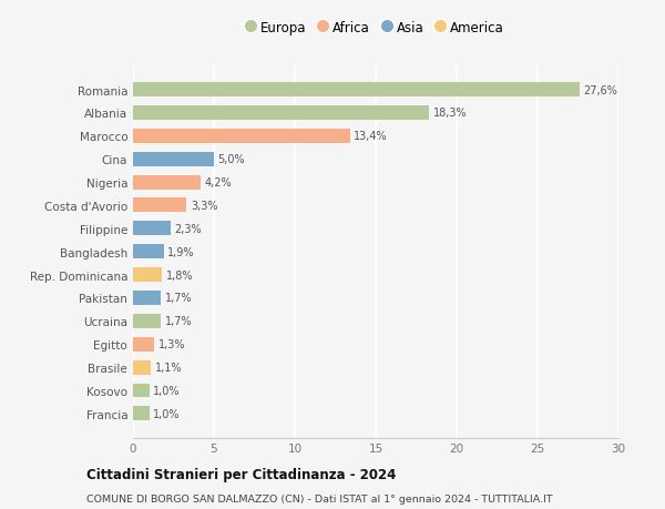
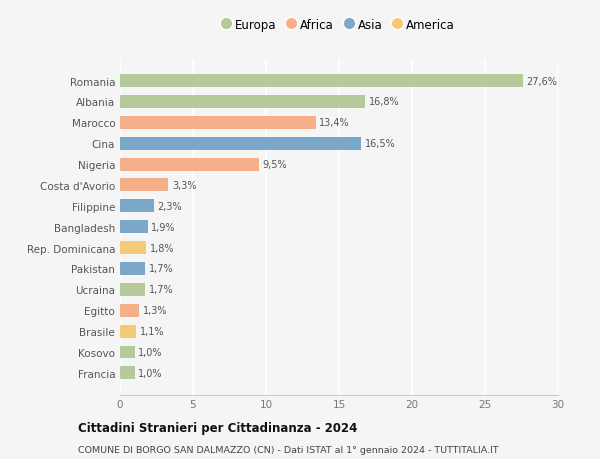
Albania: 18,3% -> 16,8%
Cina: 5,0% -> 16,5%
Nigeria: 4,2% -> 9,5%
